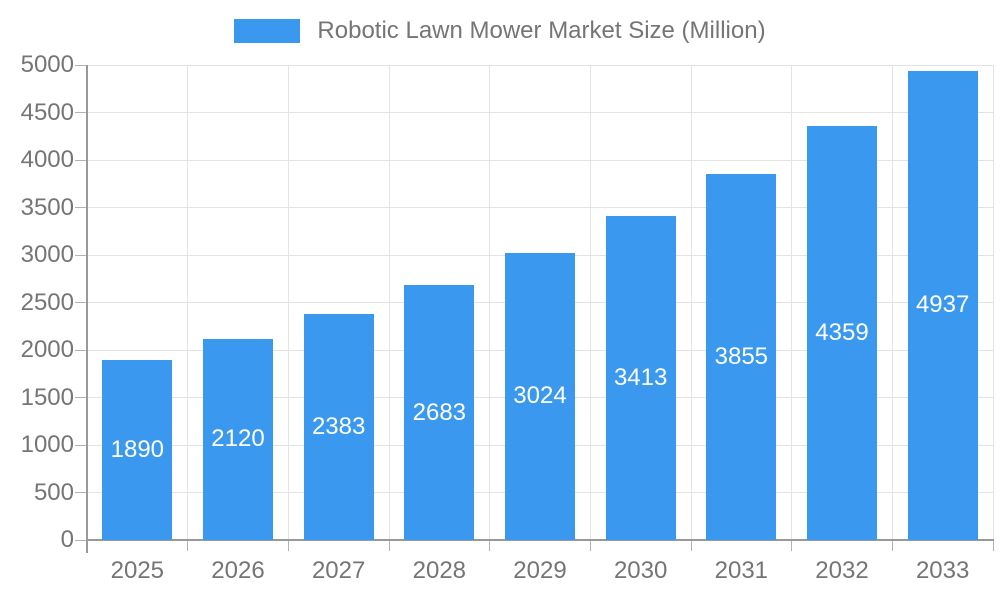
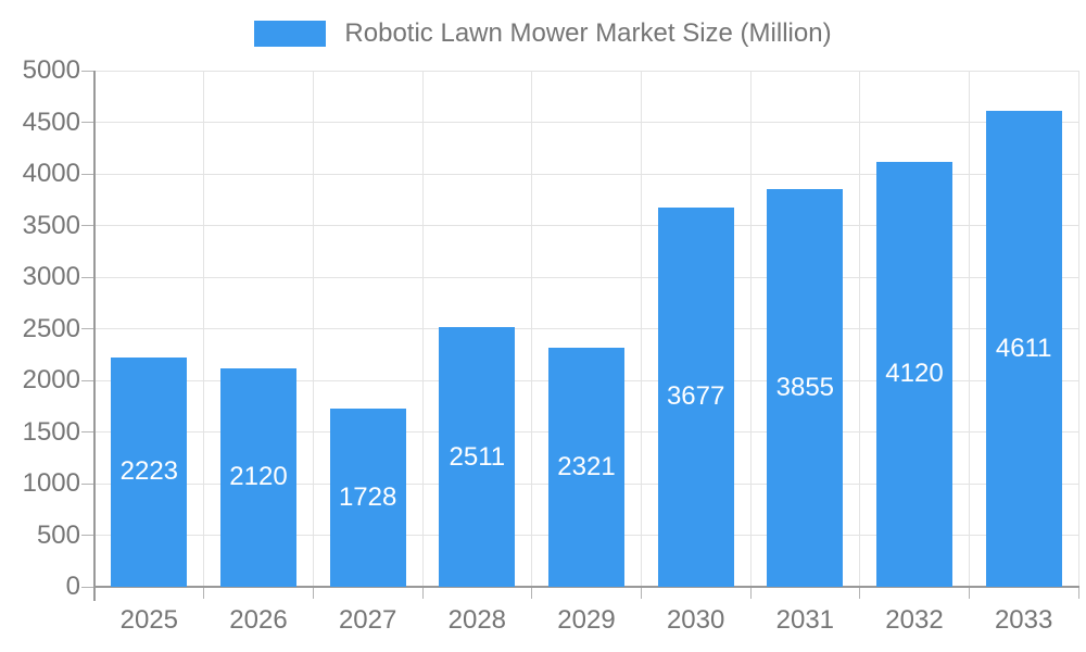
2025: 1890 -> 2223
2027: 2383 -> 1728
2028: 2683 -> 2511
2029: 3024 -> 2321
2030: 3413 -> 3677
2032: 4359 -> 4120
2033: 4937 -> 4611
